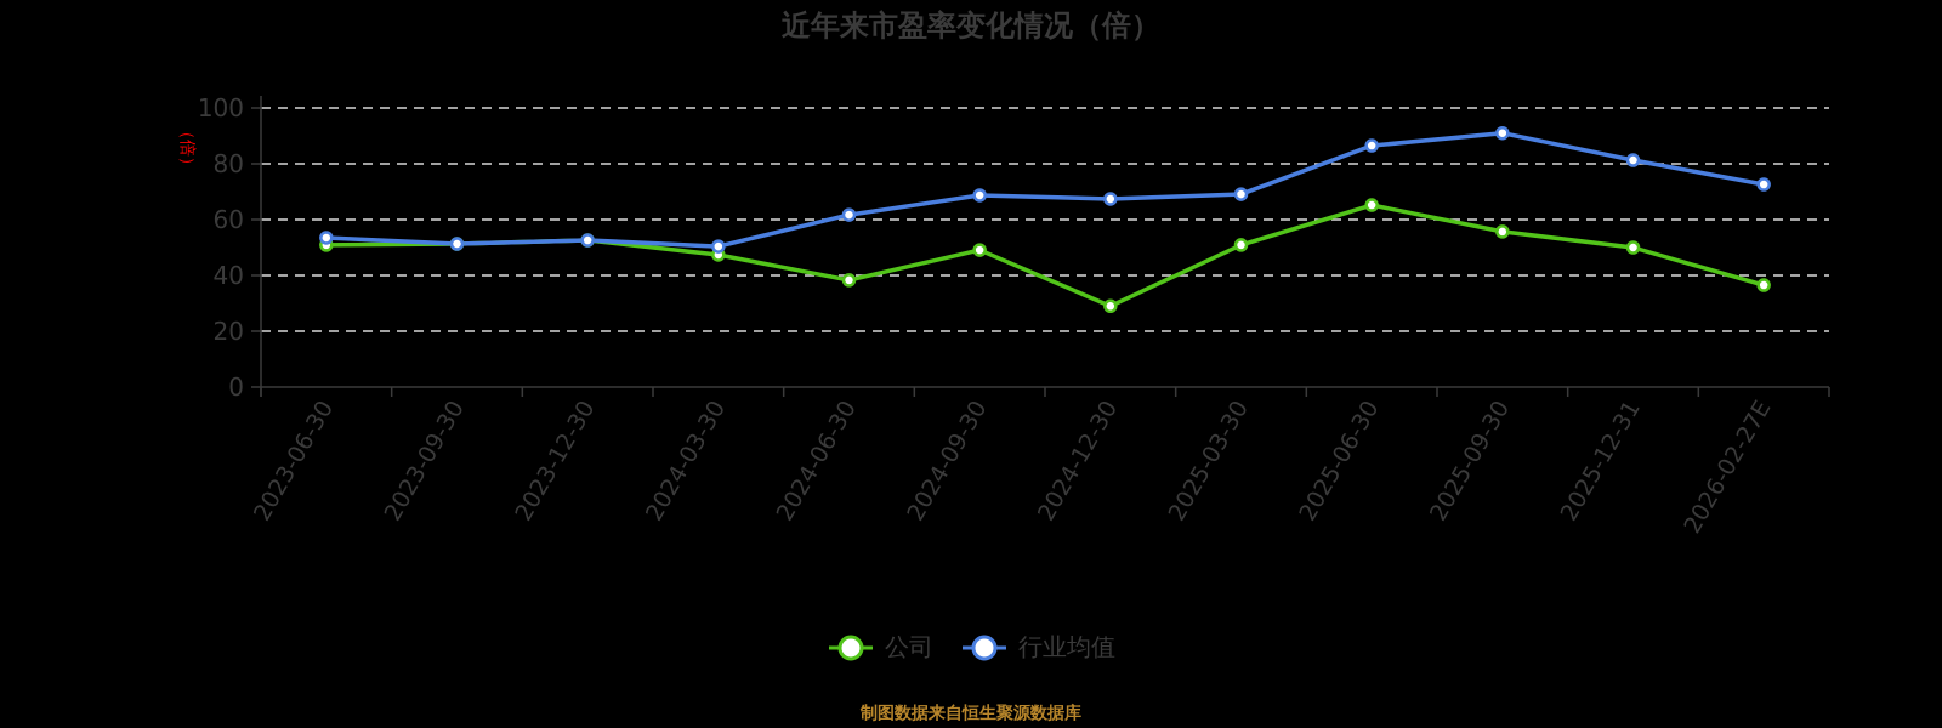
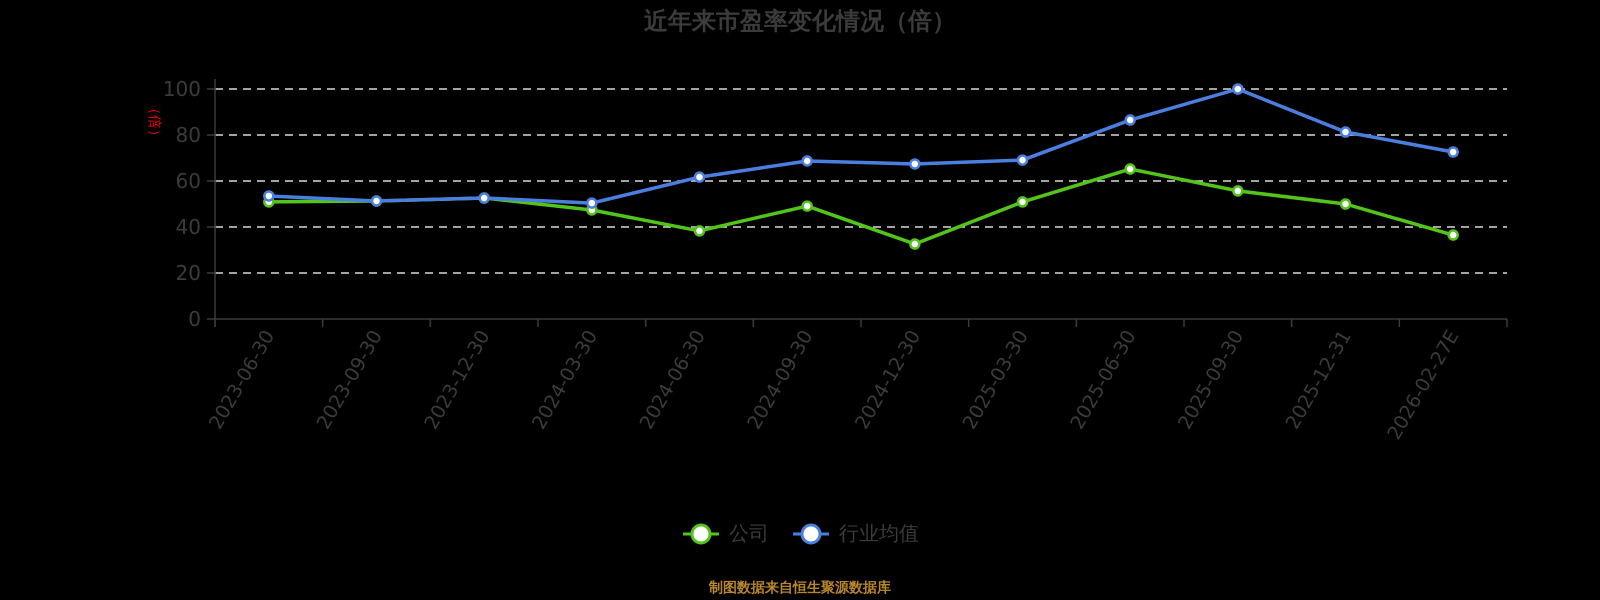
公司/2024-12-30: 29 -> 33
行业均值/2025-09-30: 91 -> 100
